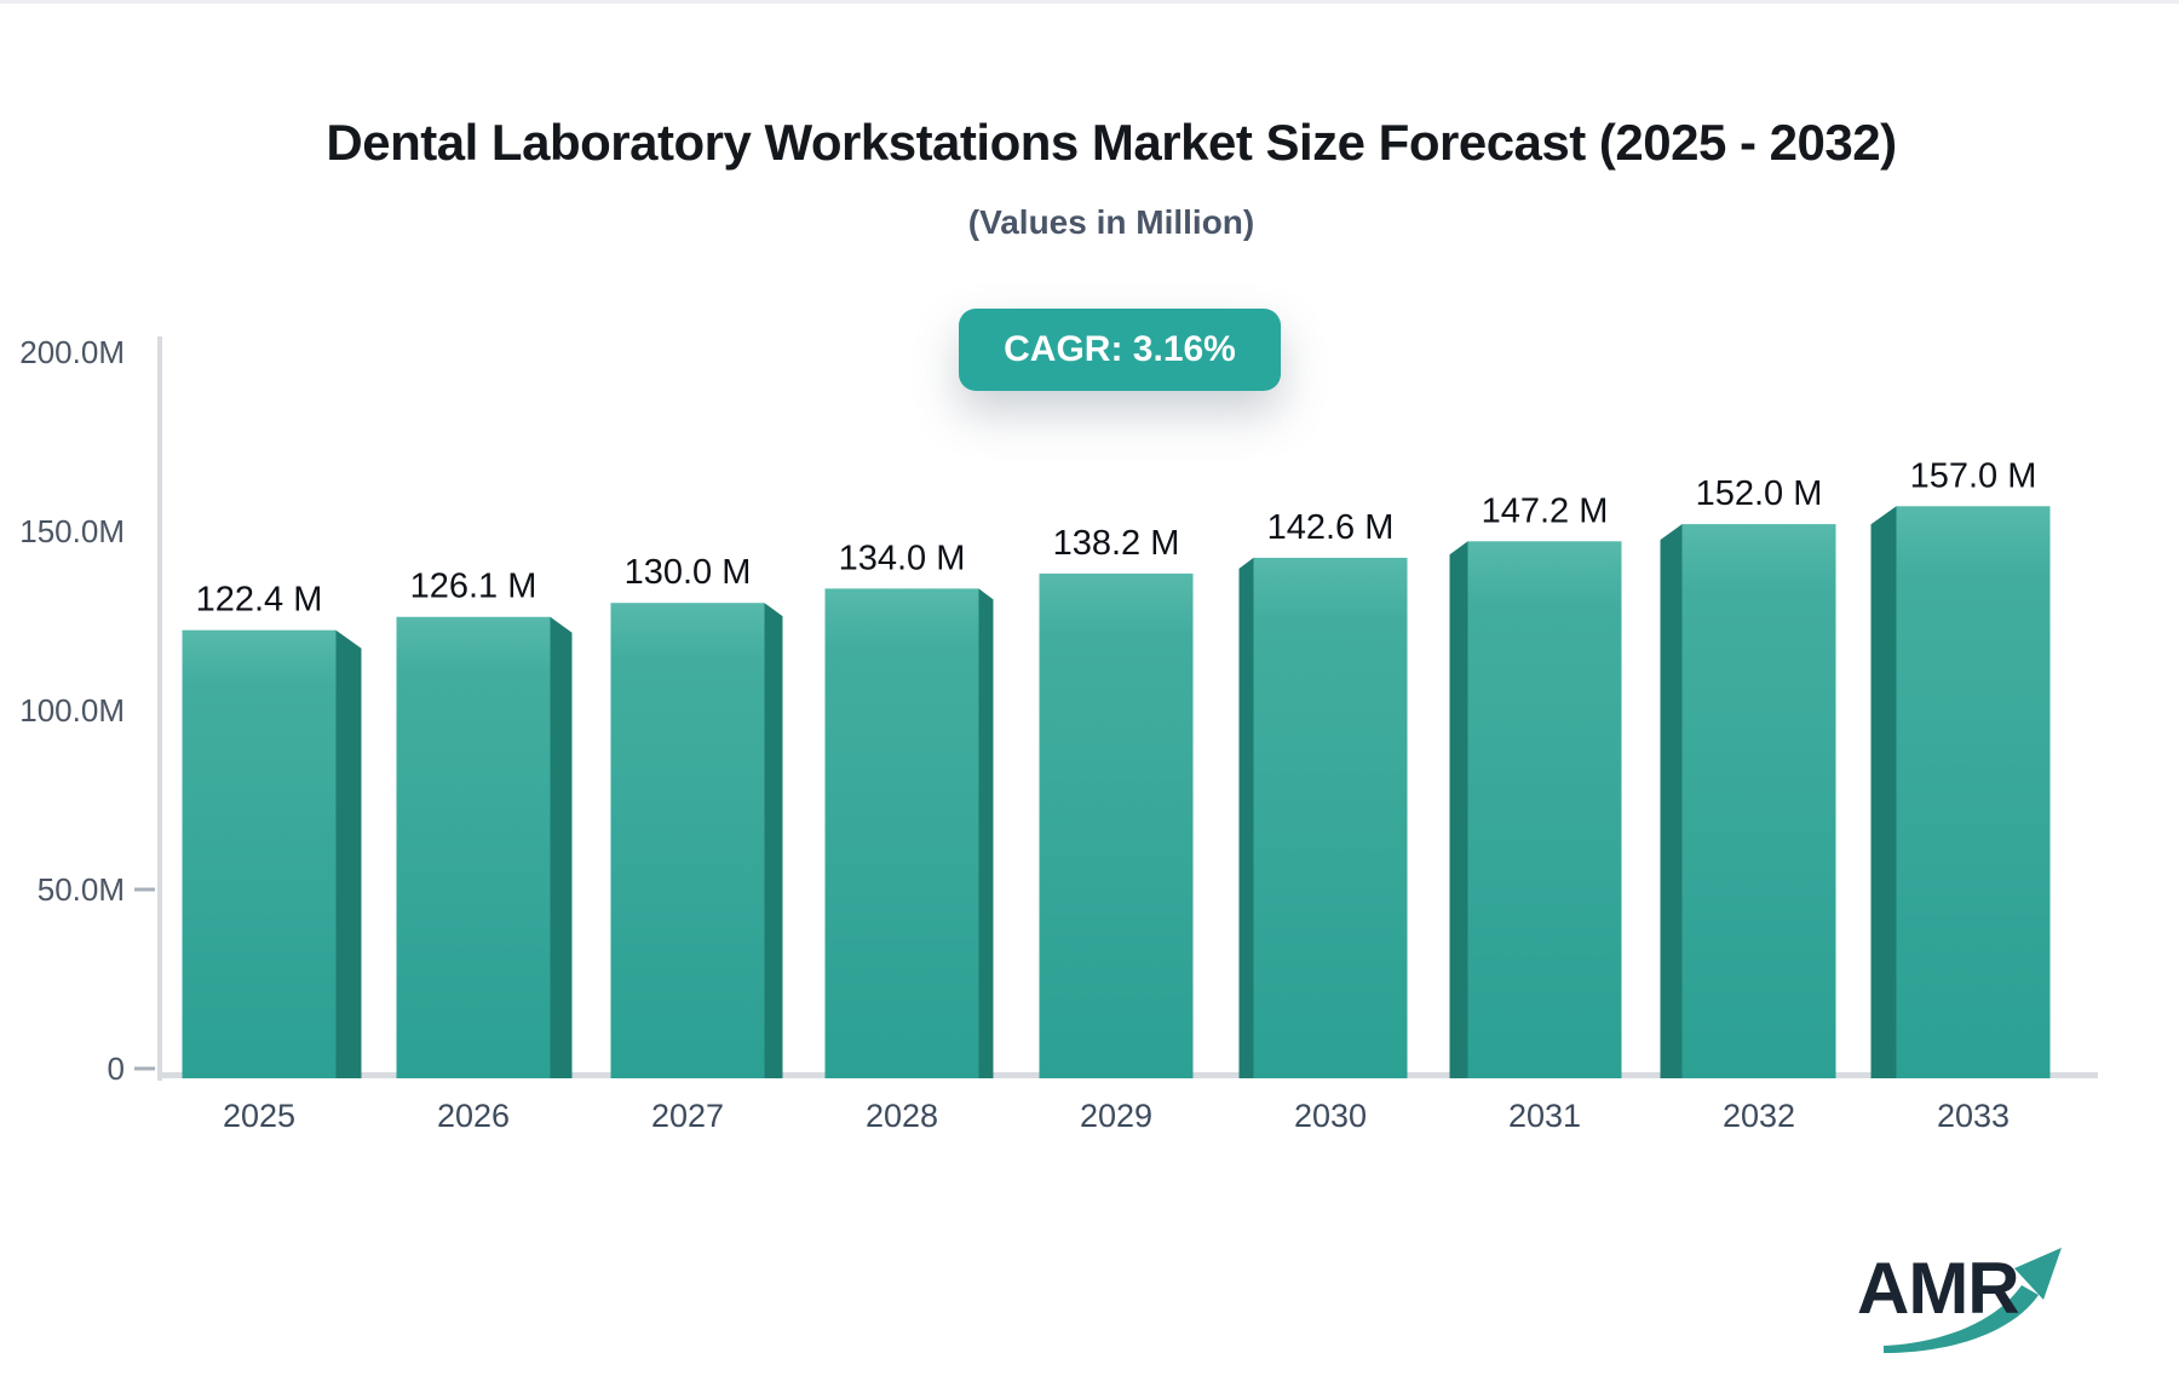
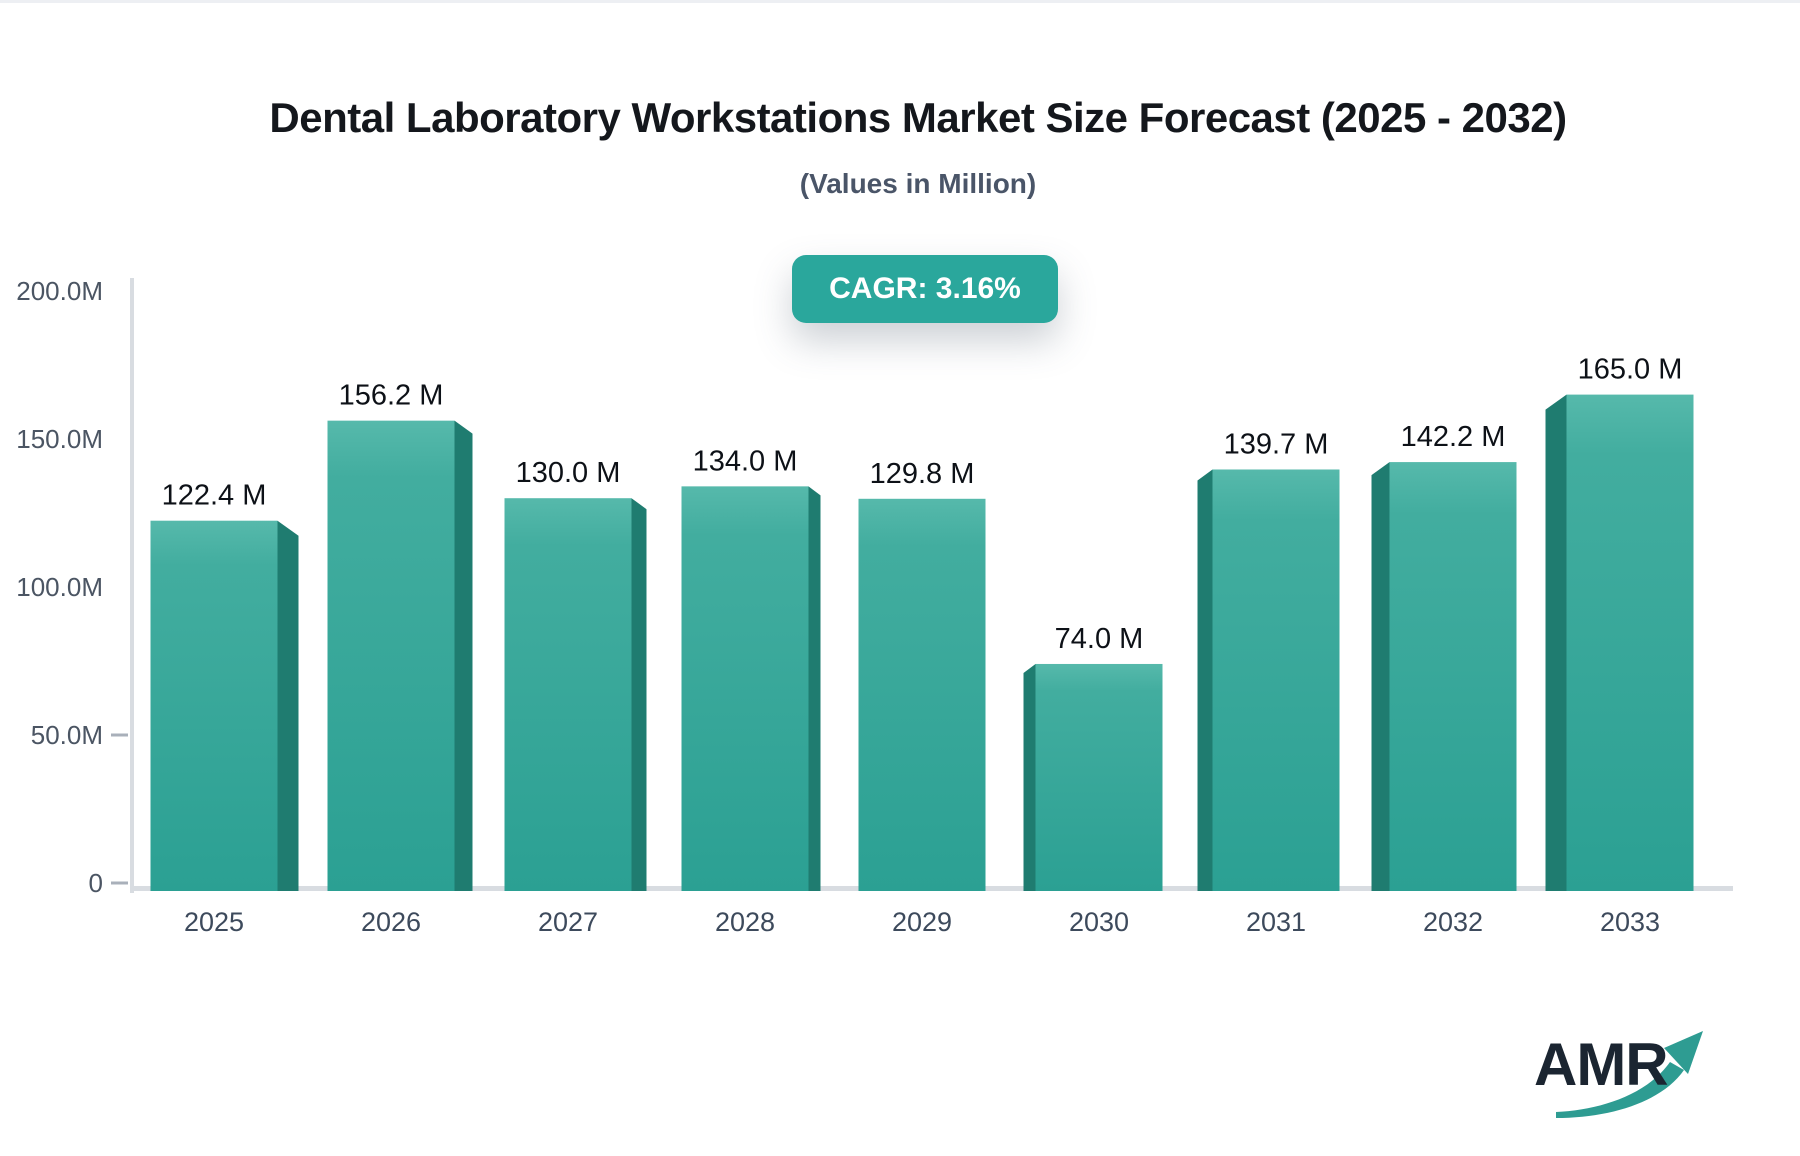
2026: 126.1 -> 156.2
2029: 138.2 -> 129.8
2030: 142.6 -> 74.0
2031: 147.2 -> 139.7
2032: 152.0 -> 142.2
2033: 157.0 -> 165.0
